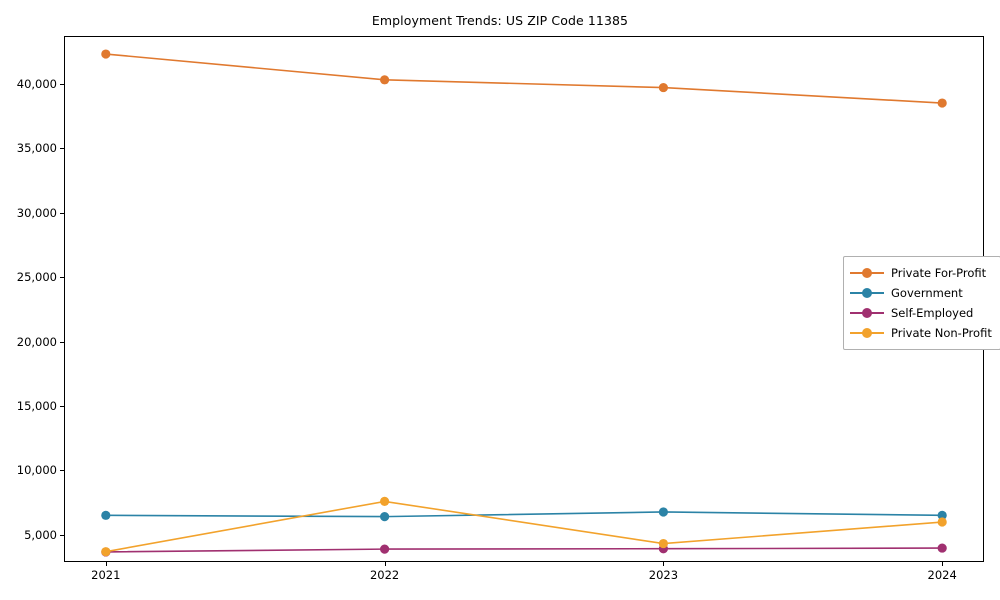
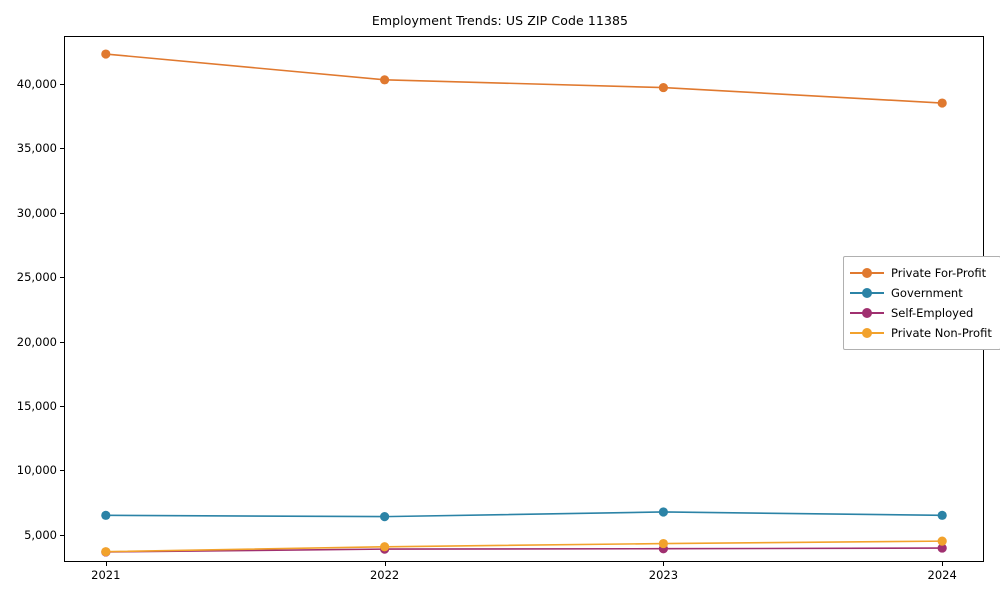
Private Non-Profit/2022: 7600 -> 4100
Private Non-Profit/2024: 6000 -> 4500
